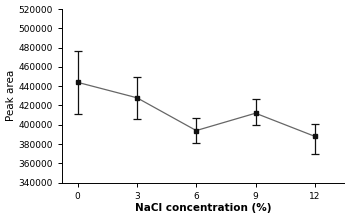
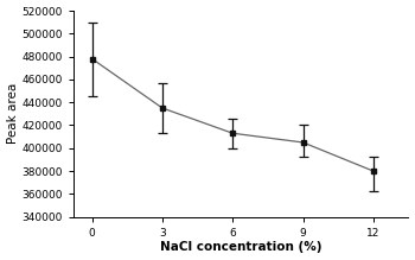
0: 444000 -> 478000
3: 428000 -> 435000
6: 394000 -> 413000
9: 412000 -> 405000
12: 388000 -> 380000
